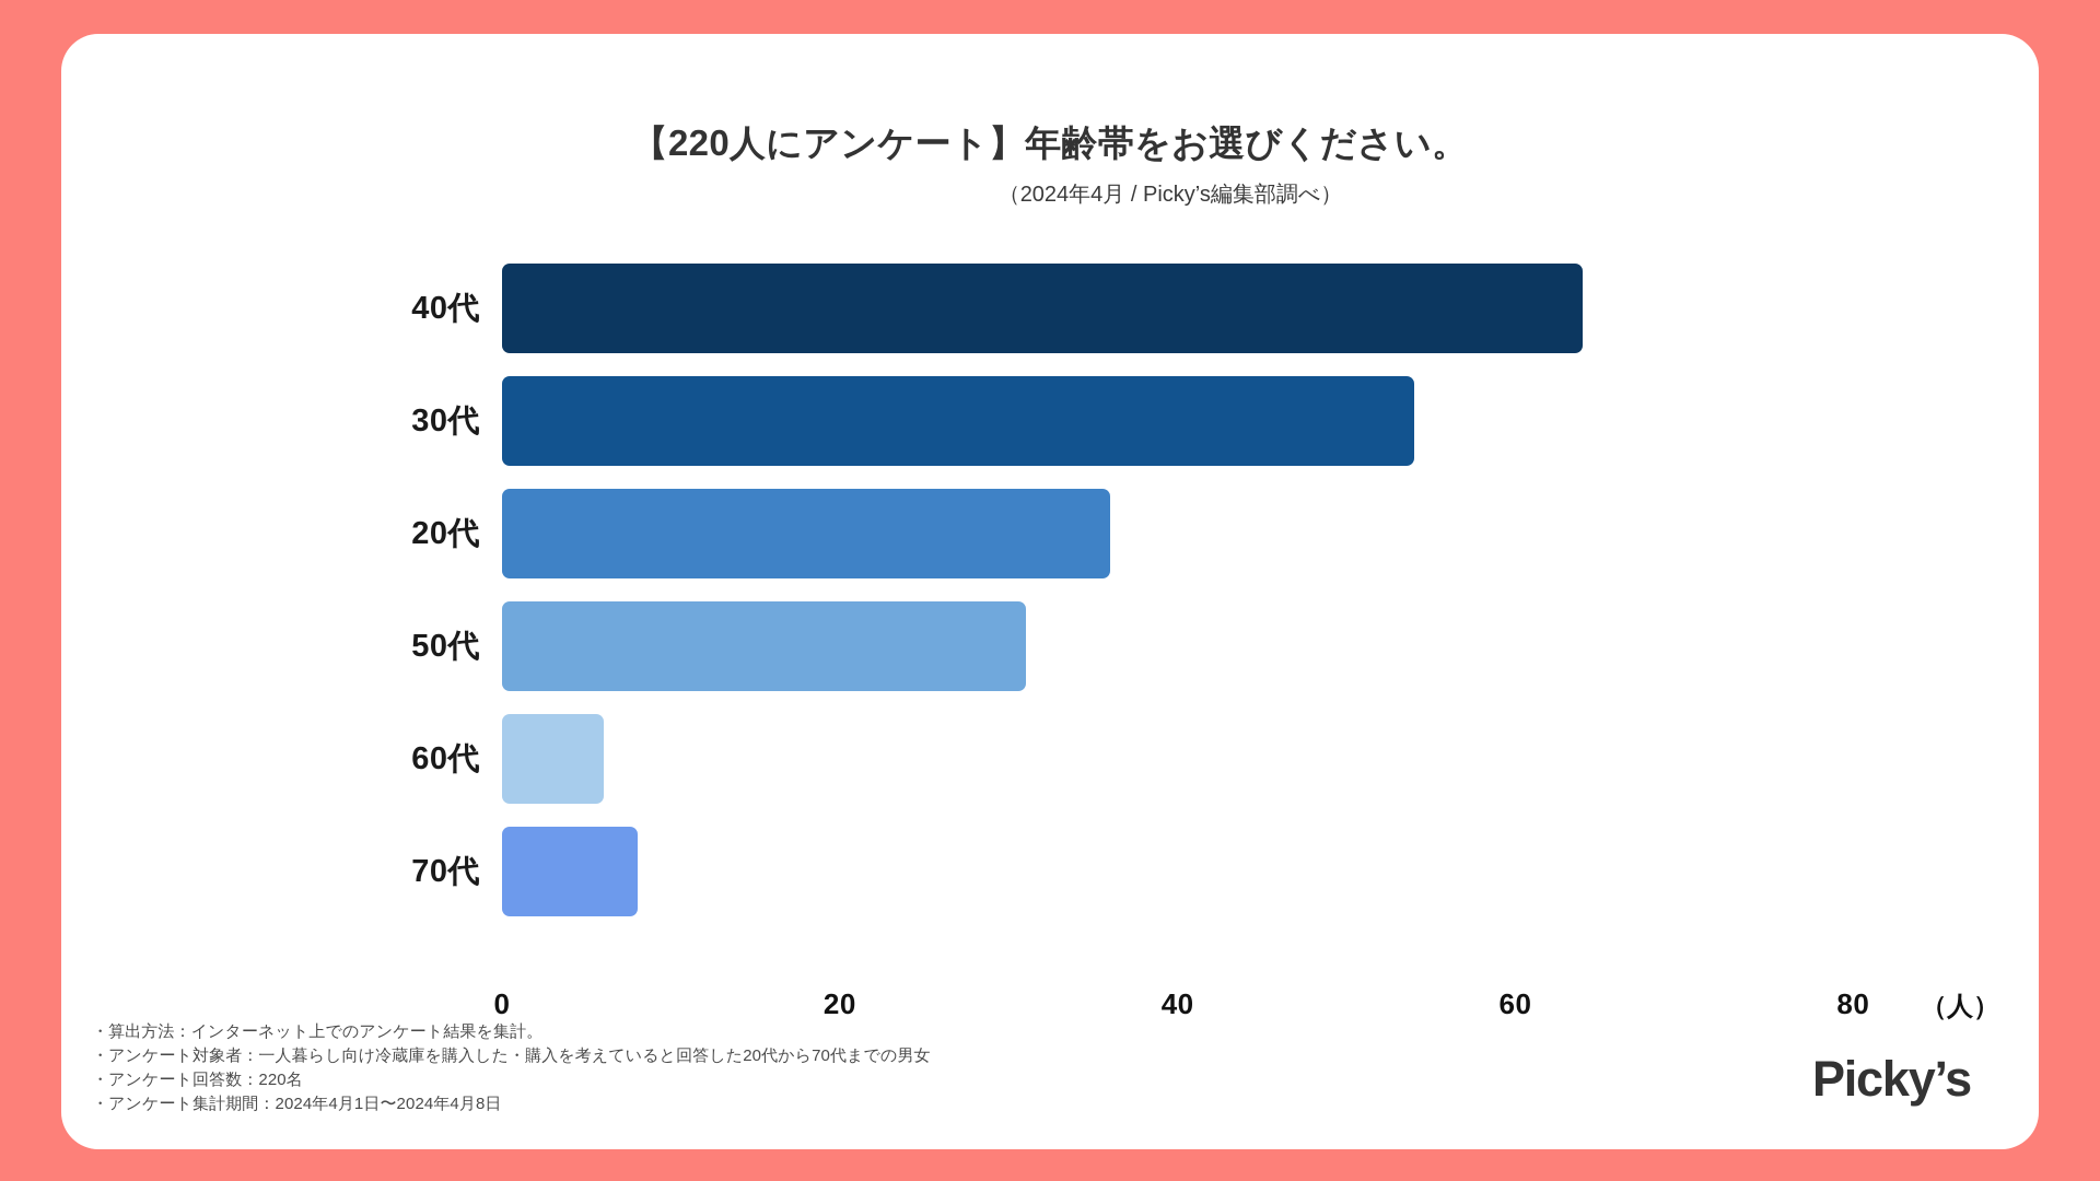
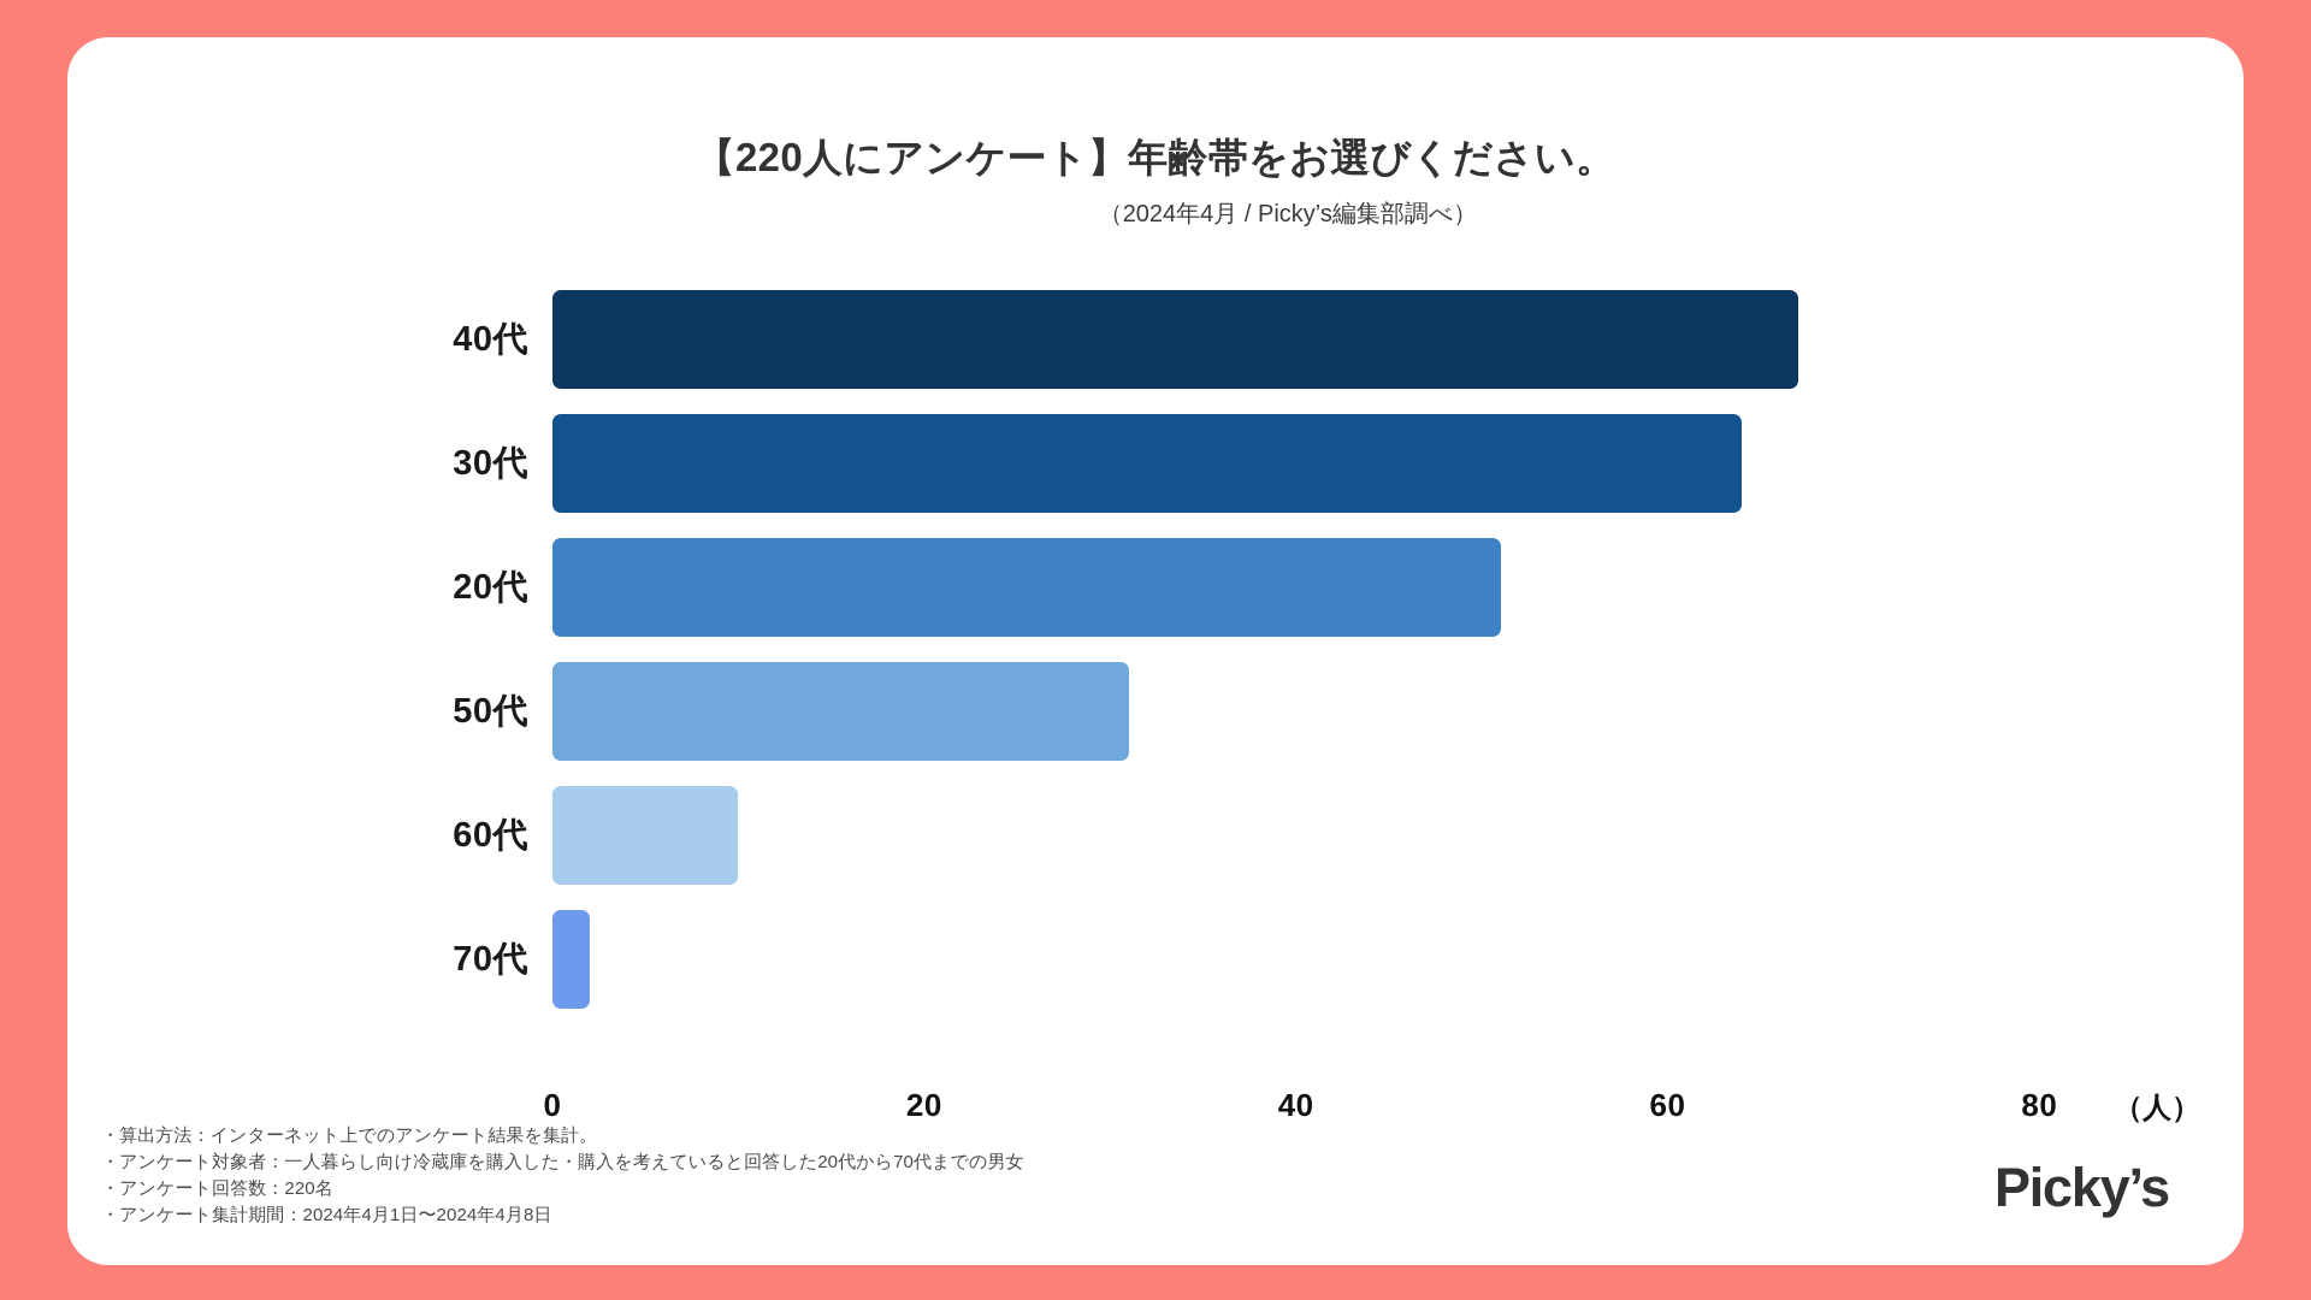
40代: 64 -> 67
30代: 54 -> 64
20代: 36 -> 51
60代: 6 -> 10
70代: 8 -> 2
